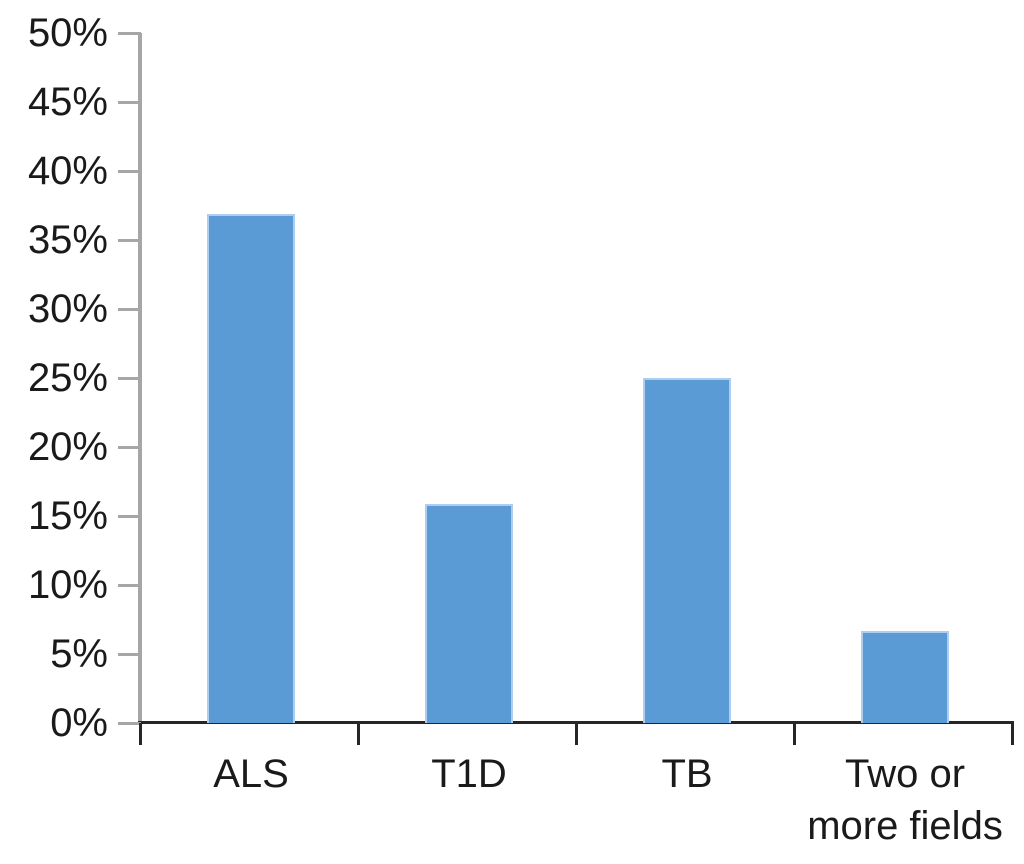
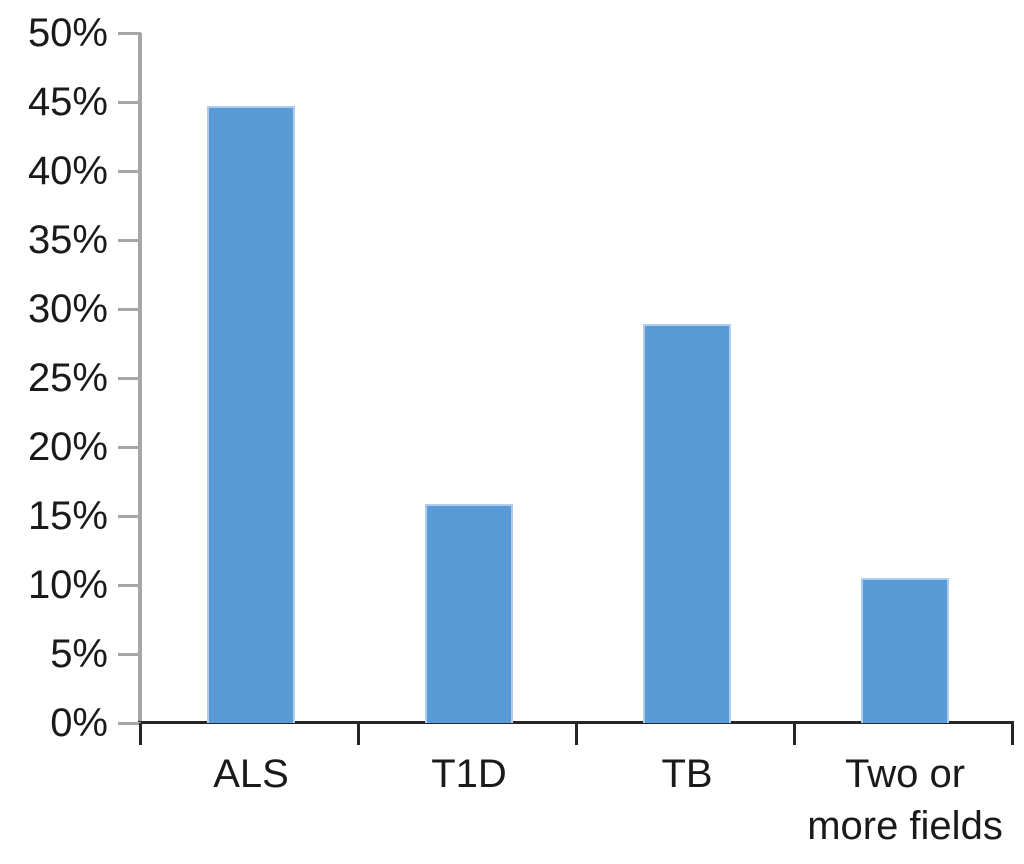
ALS: 36.9% -> 44.7%
TB: 25.0% -> 28.9%
Two or more fields: 6.7% -> 10.5%
